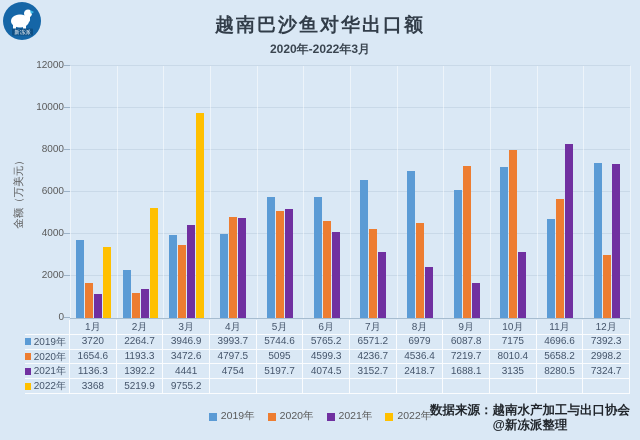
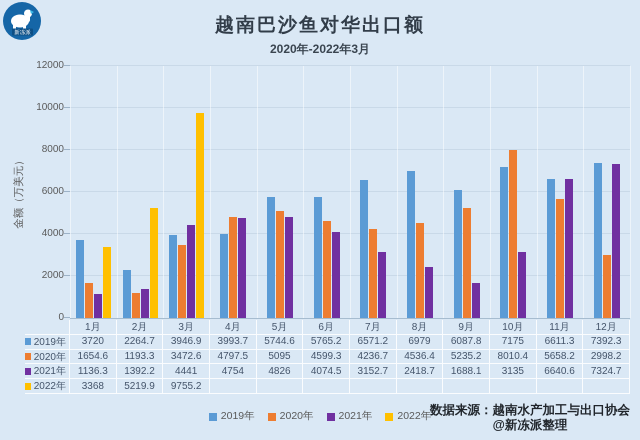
2021年/5月: 5197.7 -> 4826
2020年/9月: 7219.7 -> 5235.2
2019年/11月: 4696.6 -> 6611.3
2021年/11月: 8280.5 -> 6640.6
